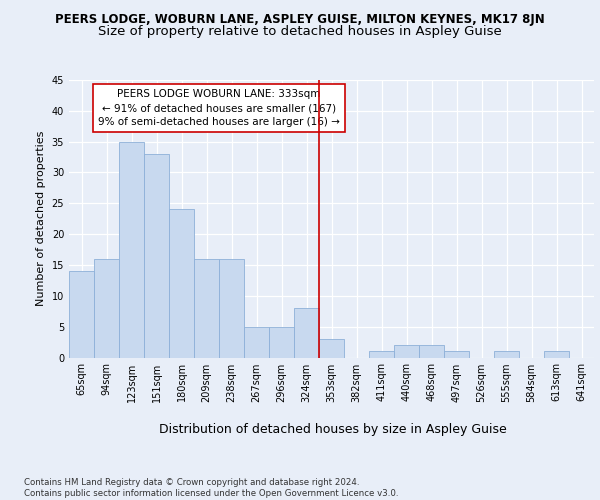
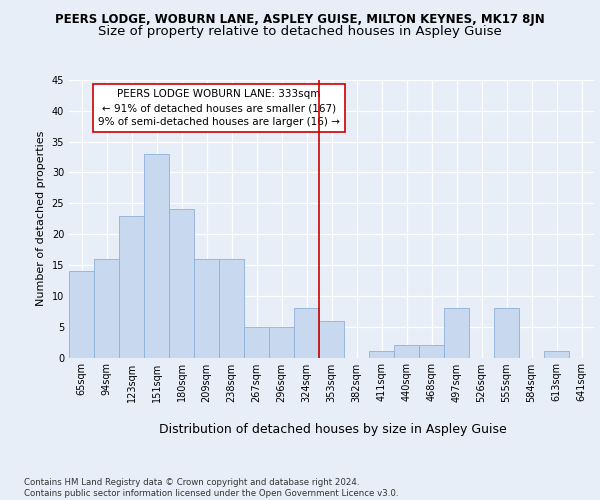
123sqm: 35 -> 23
353sqm: 3 -> 6
497sqm: 1 -> 8
555sqm: 1 -> 8
